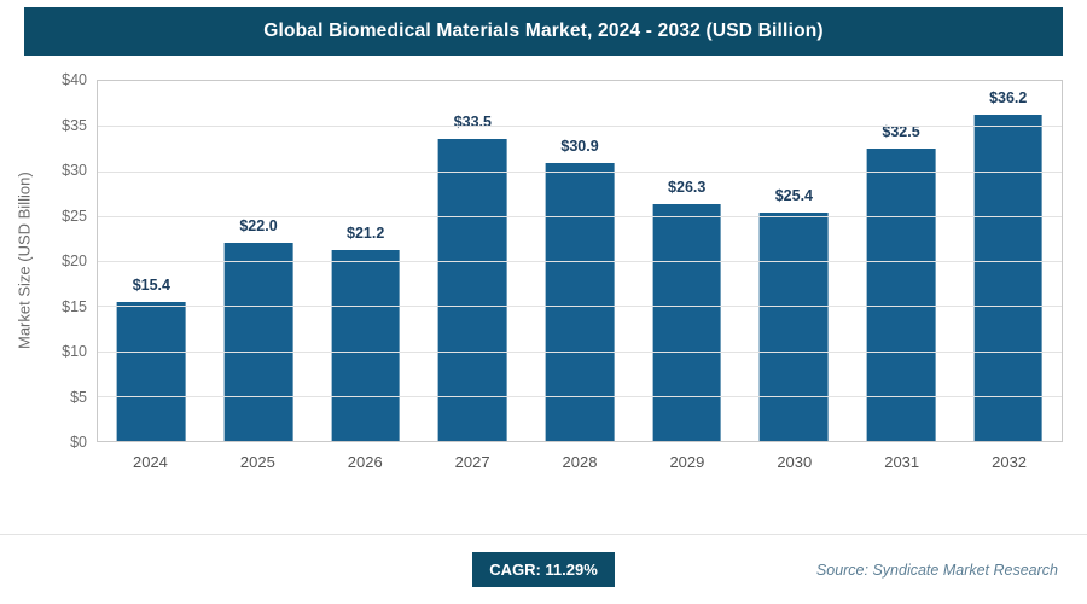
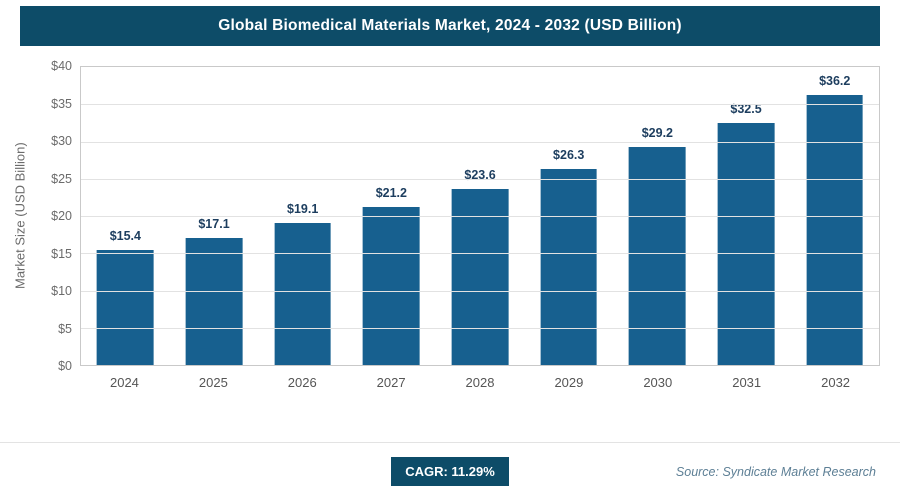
2025: $22.0 -> $17.1
2026: $21.2 -> $19.1
2027: $33.5 -> $21.2
2028: $30.9 -> $23.6
2030: $25.4 -> $29.2
